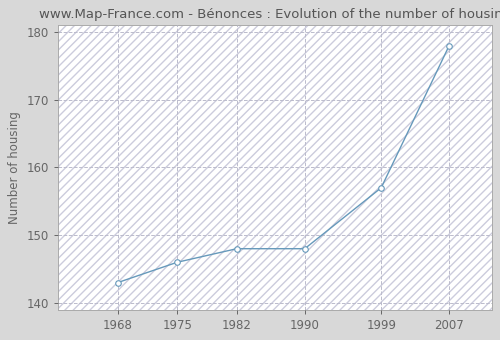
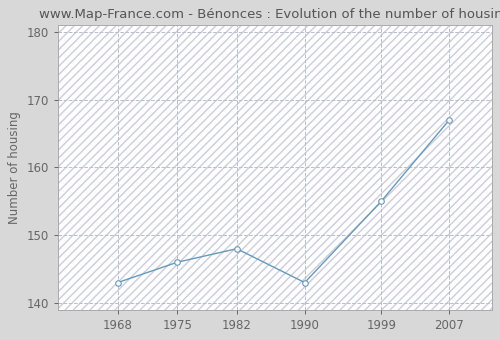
1990: 148 -> 143
1999: 157 -> 155
2007: 178 -> 167
